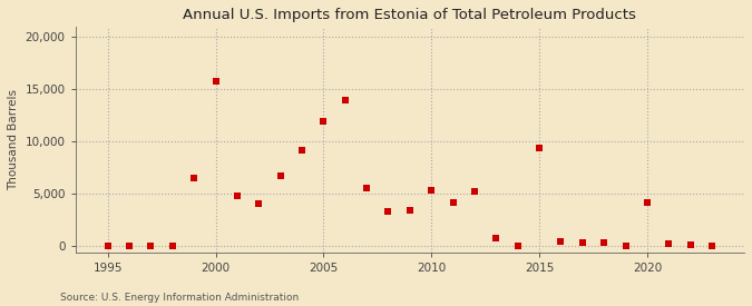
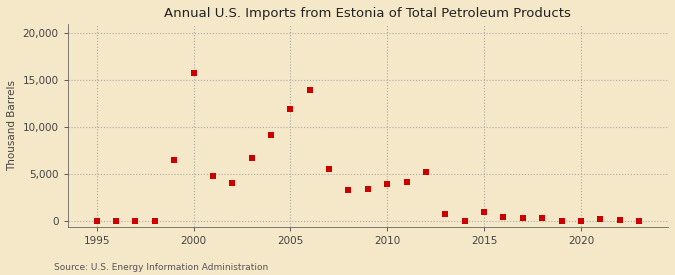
2010: 5,400 -> 4,000
2015: 9,400 -> 1,000
2020: 4,200 -> 0
